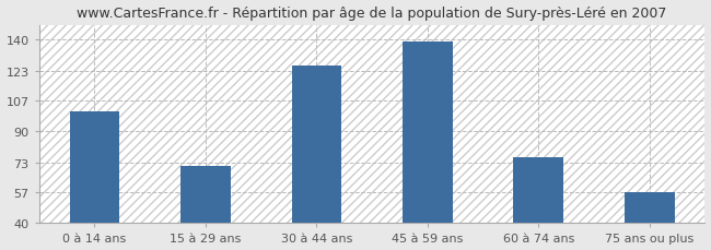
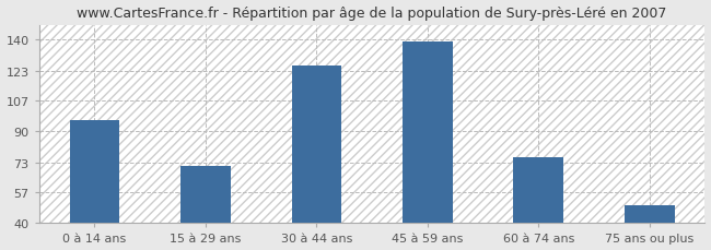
0 à 14 ans: 101 -> 96
75 ans ou plus: 57 -> 50
